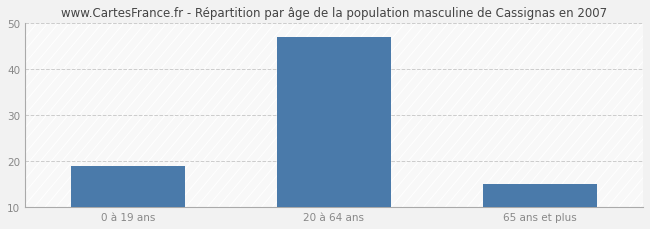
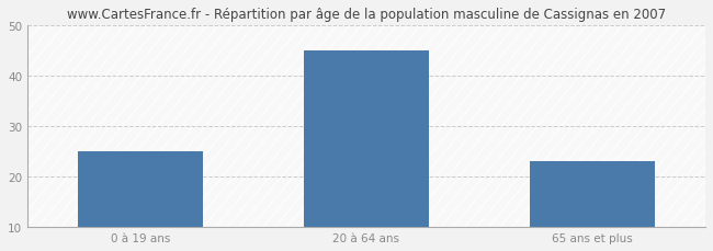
0 à 19 ans: 19 -> 25
20 à 64 ans: 47 -> 45
65 ans et plus: 15 -> 23
